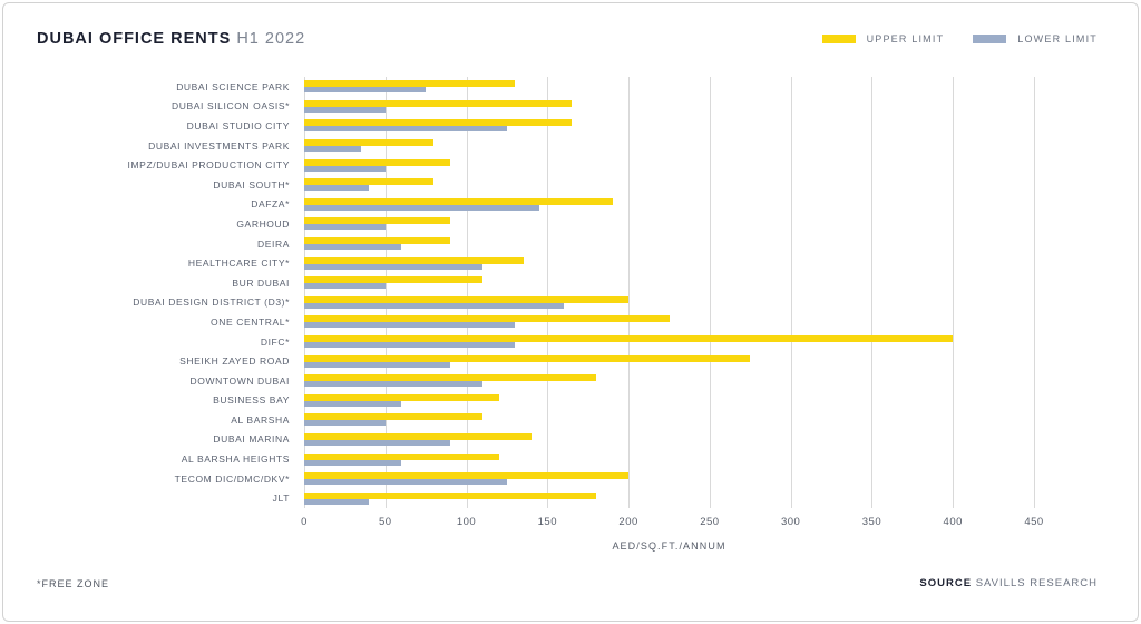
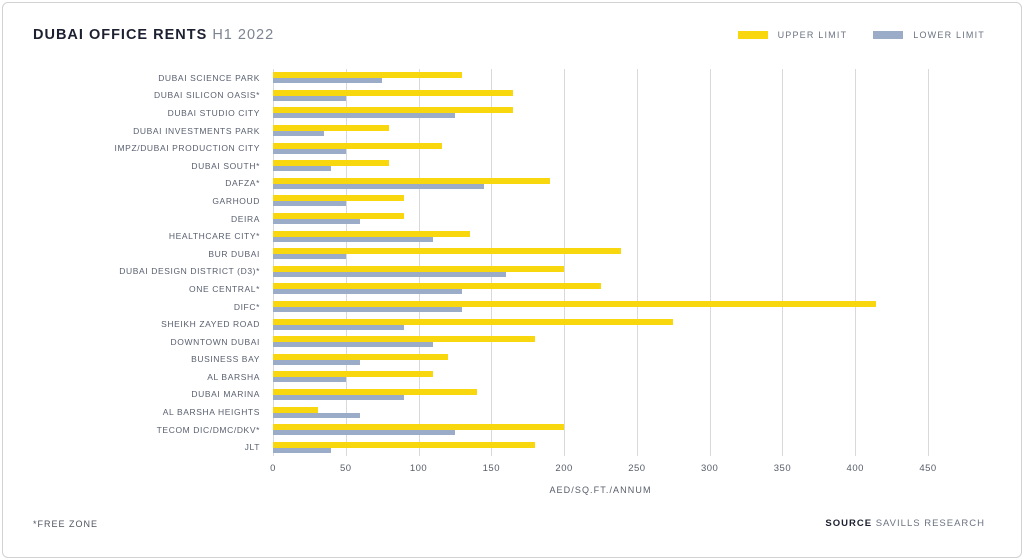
UPPER LIMIT/IMPZ/DUBAI PRODUCTION CITY: 90 -> 116
UPPER LIMIT/BUR DUBAI: 110 -> 239
UPPER LIMIT/DIFC*: 400 -> 414
UPPER LIMIT/AL BARSHA HEIGHTS: 120 -> 31
